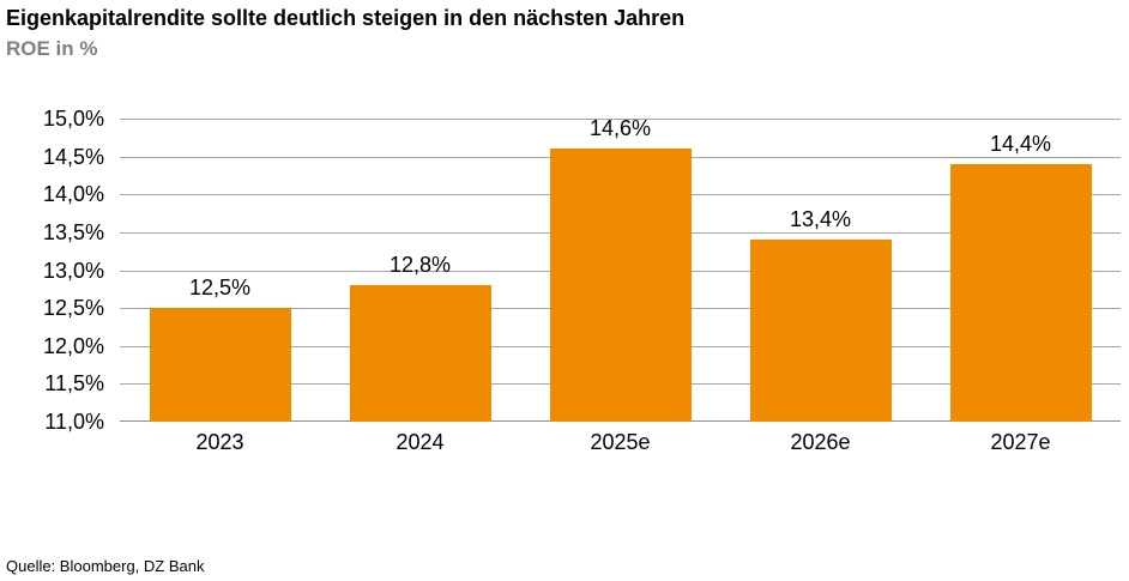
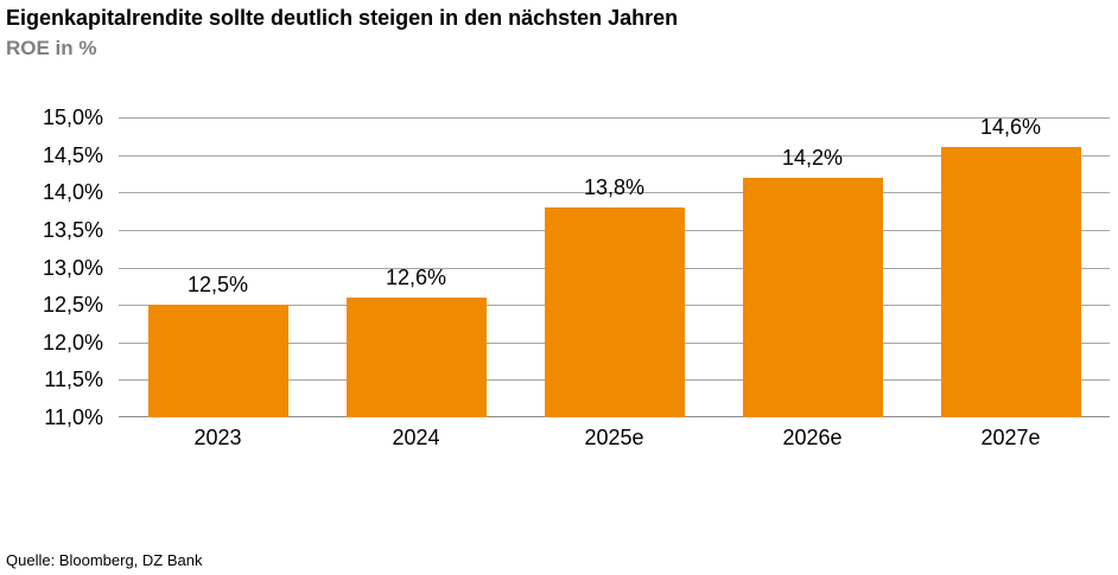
2024: 12,8% -> 12,6%
2025e: 14,6% -> 13,8%
2026e: 13,4% -> 14,2%
2027e: 14,4% -> 14,6%
